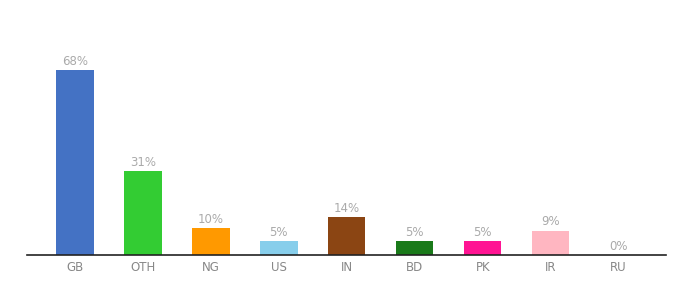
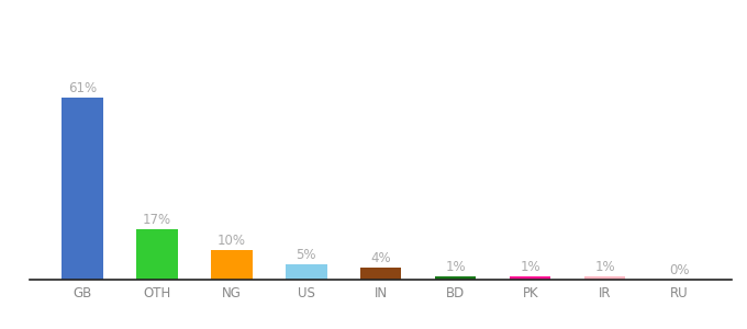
GB: 68% -> 61%
OTH: 31% -> 17%
IN: 14% -> 4%
BD: 5% -> 1%
PK: 5% -> 1%
IR: 9% -> 1%
